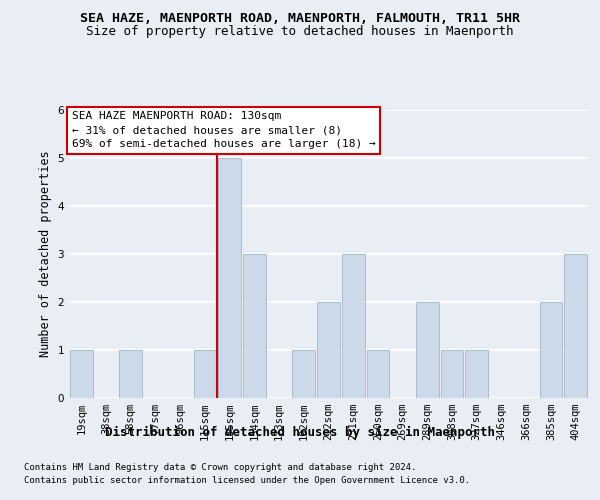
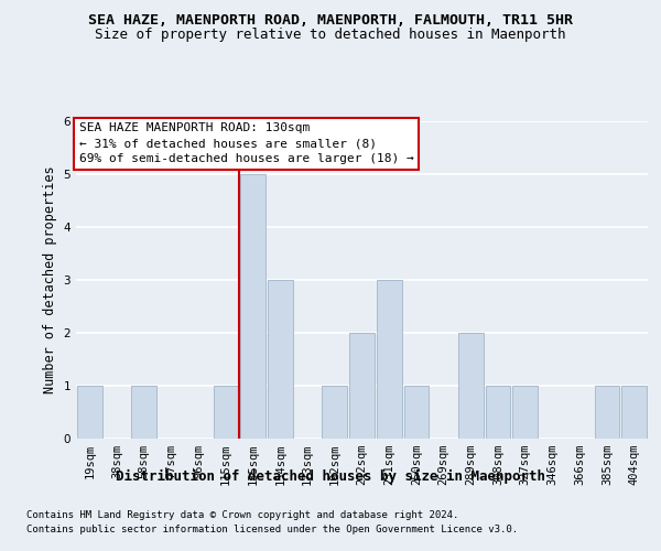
385sqm: 2 -> 1
404sqm: 3 -> 1
